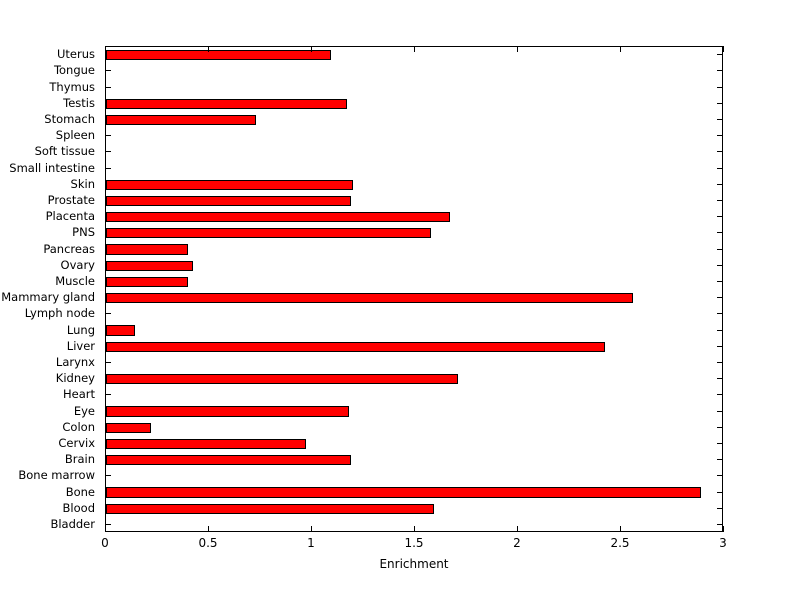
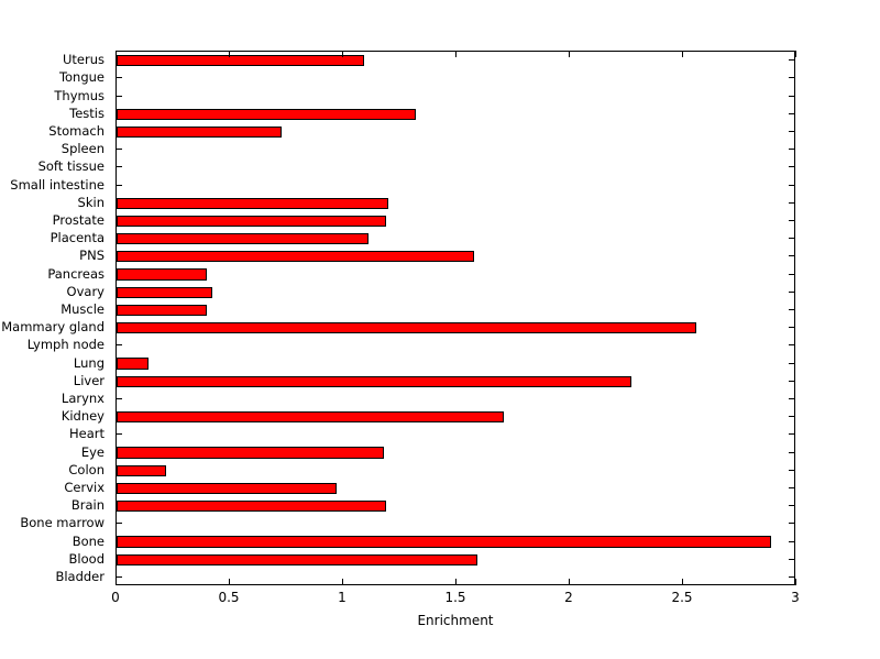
Testis: 1.17 -> 1.32
Placenta: 1.67 -> 1.11
Liver: 2.42 -> 2.27
